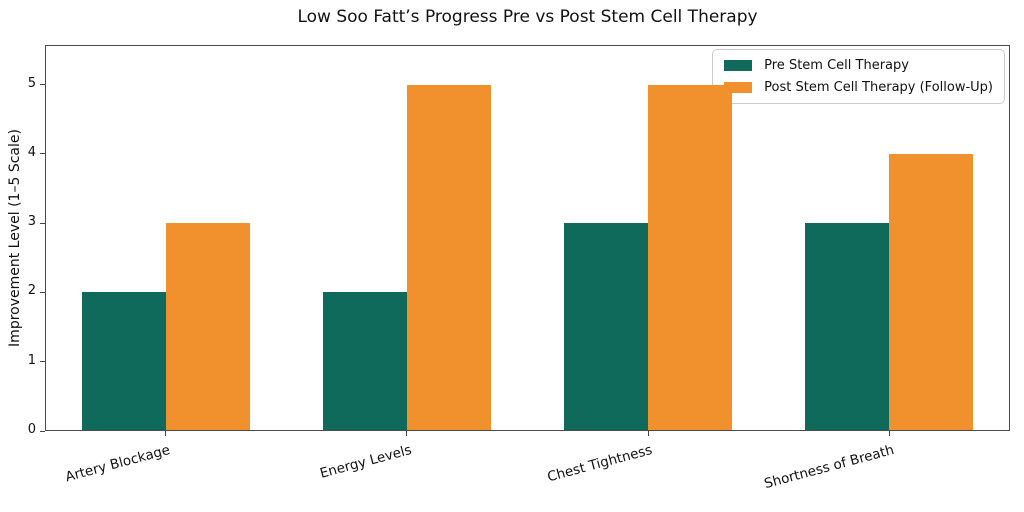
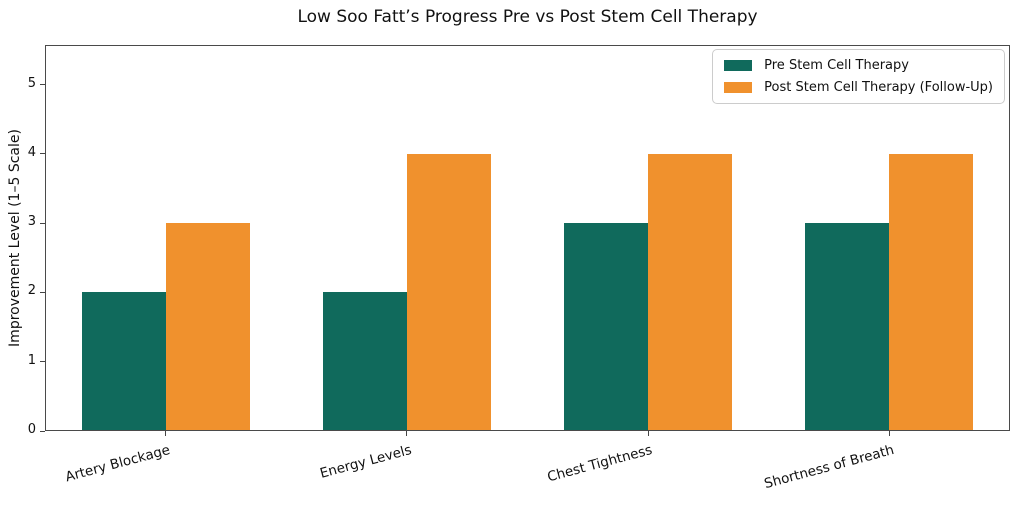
Post Stem Cell Therapy (Follow-Up)/Energy Levels: 5 -> 4
Post Stem Cell Therapy (Follow-Up)/Chest Tightness: 5 -> 4
